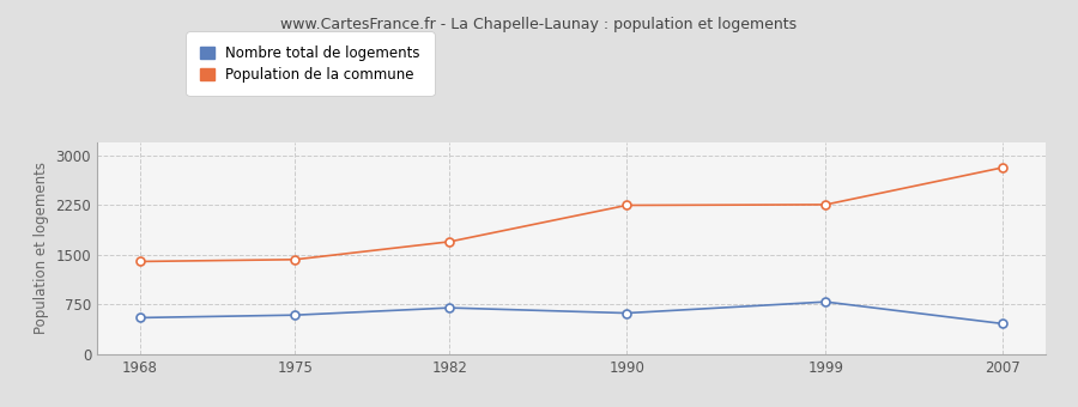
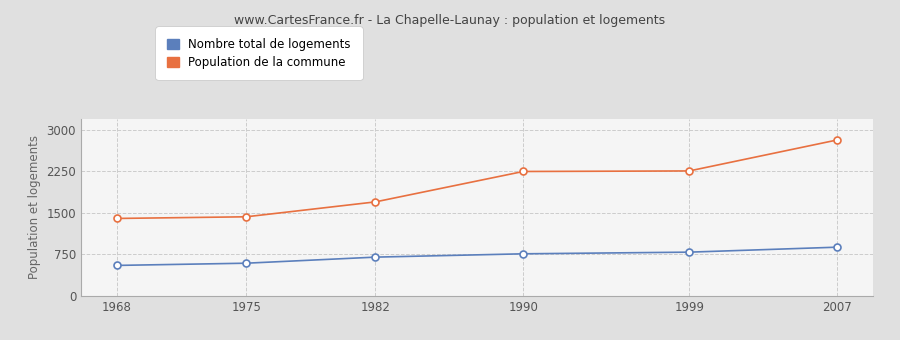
Nombre total de logements/1990: 620 -> 760
Nombre total de logements/2007: 460 -> 880
